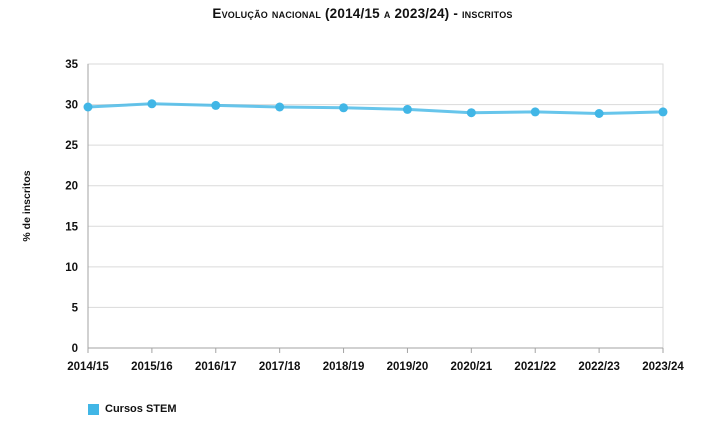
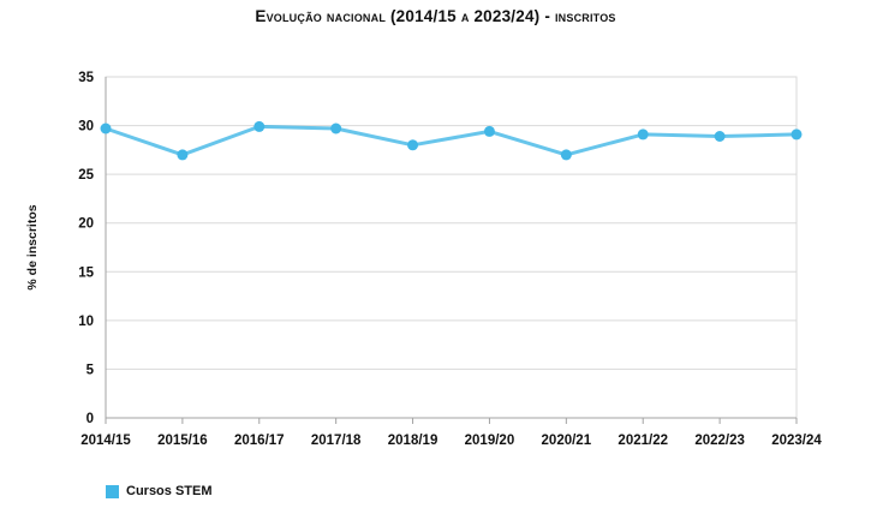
2015/16: 30 -> 27
2018/19: 30 -> 28
2020/21: 29 -> 27
